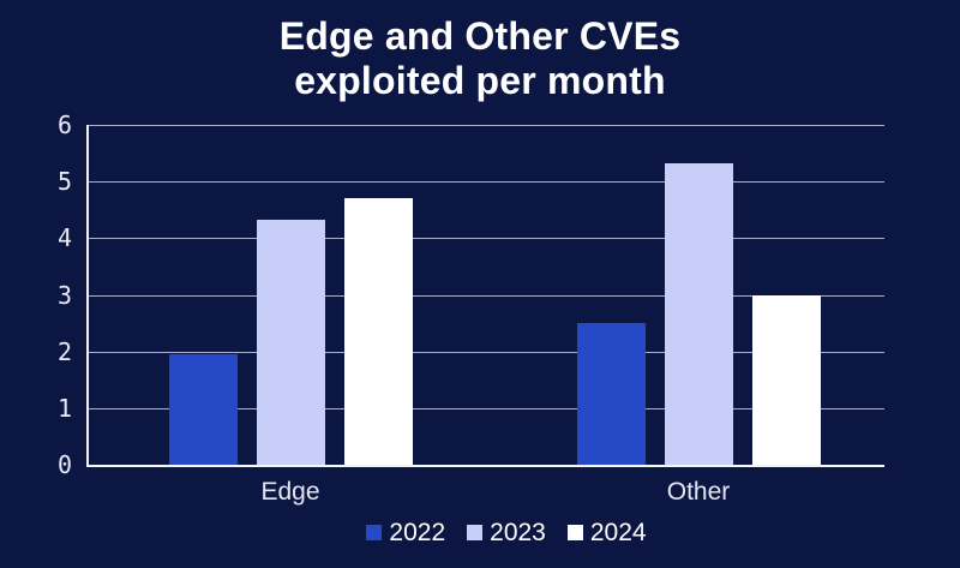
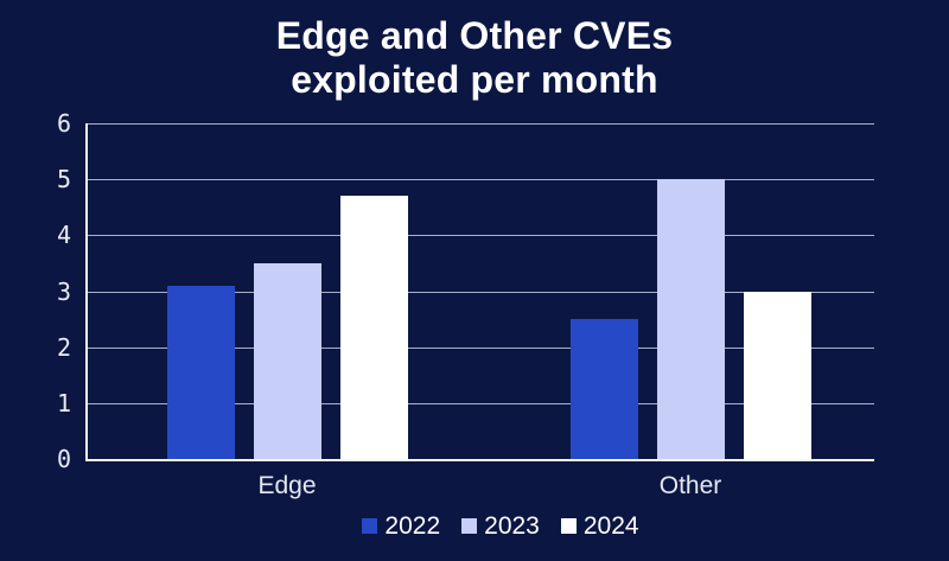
2022/Edge: 1.9 -> 3.1
2023/Edge: 4.3 -> 3.5
2023/Other: 5.3 -> 5.0
